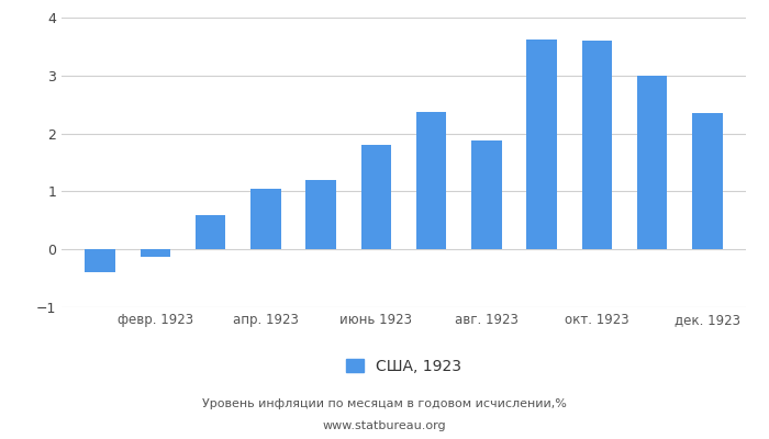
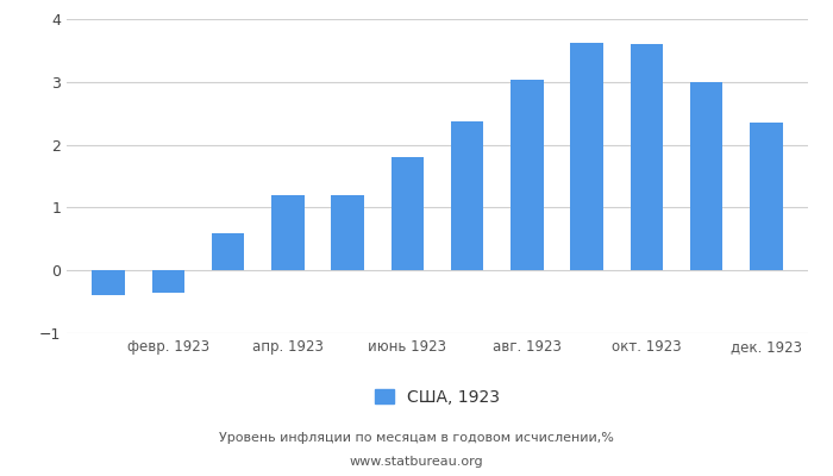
февр. 1923: -0.12 -> -0.35
апр. 1923: 1.04 -> 1.20
авг. 1923: 1.88 -> 3.03
